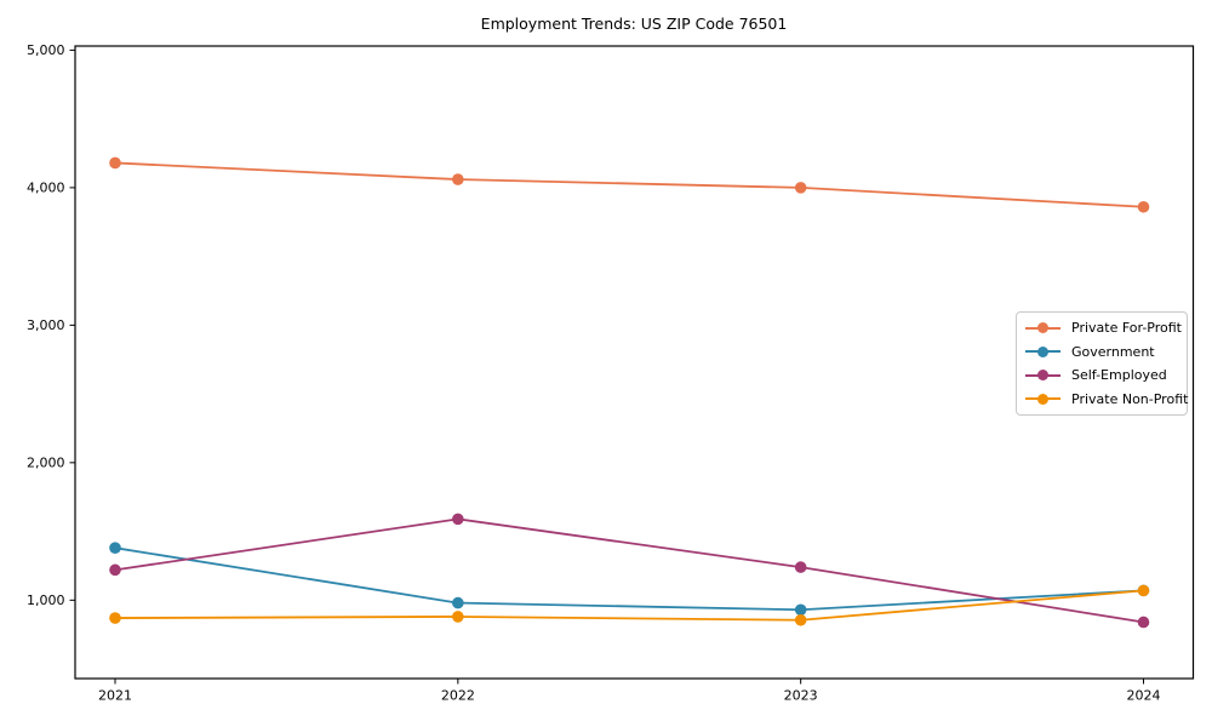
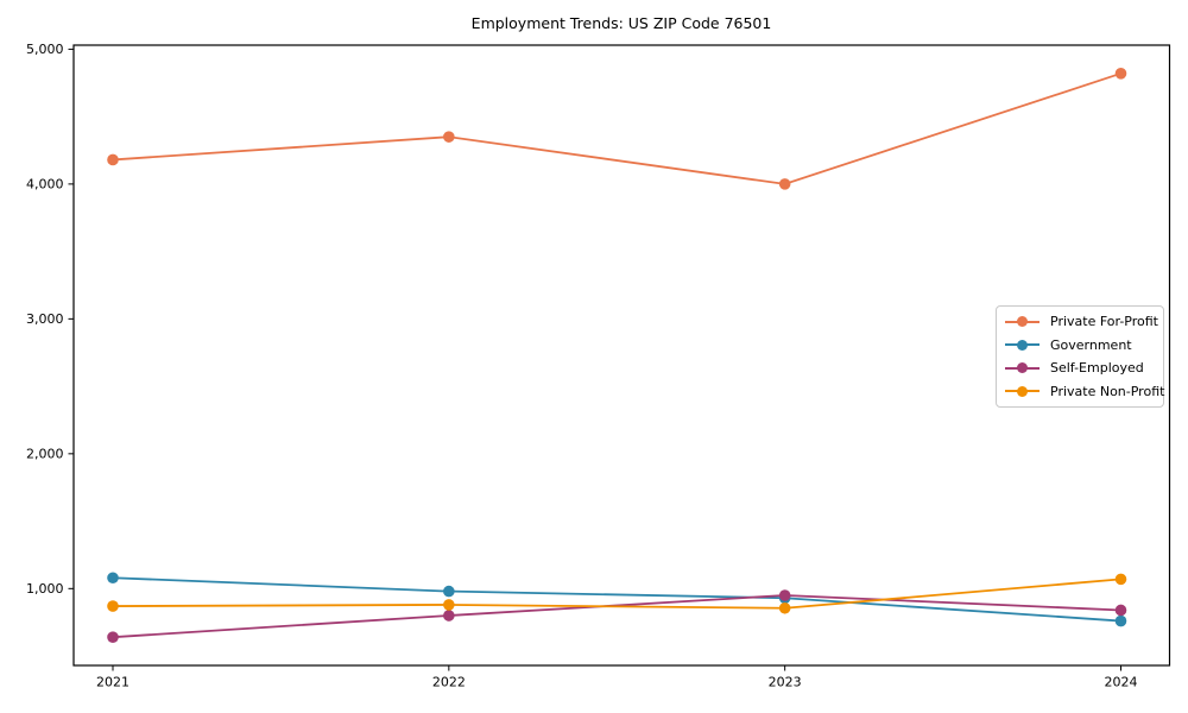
Government/2021: 1380 -> 1080
Self-Employed/2021: 1220 -> 640
Private For-Profit/2022: 4060 -> 4350
Self-Employed/2022: 1590 -> 800
Self-Employed/2023: 1240 -> 950
Private For-Profit/2024: 3860 -> 4820
Government/2024: 1070 -> 760
